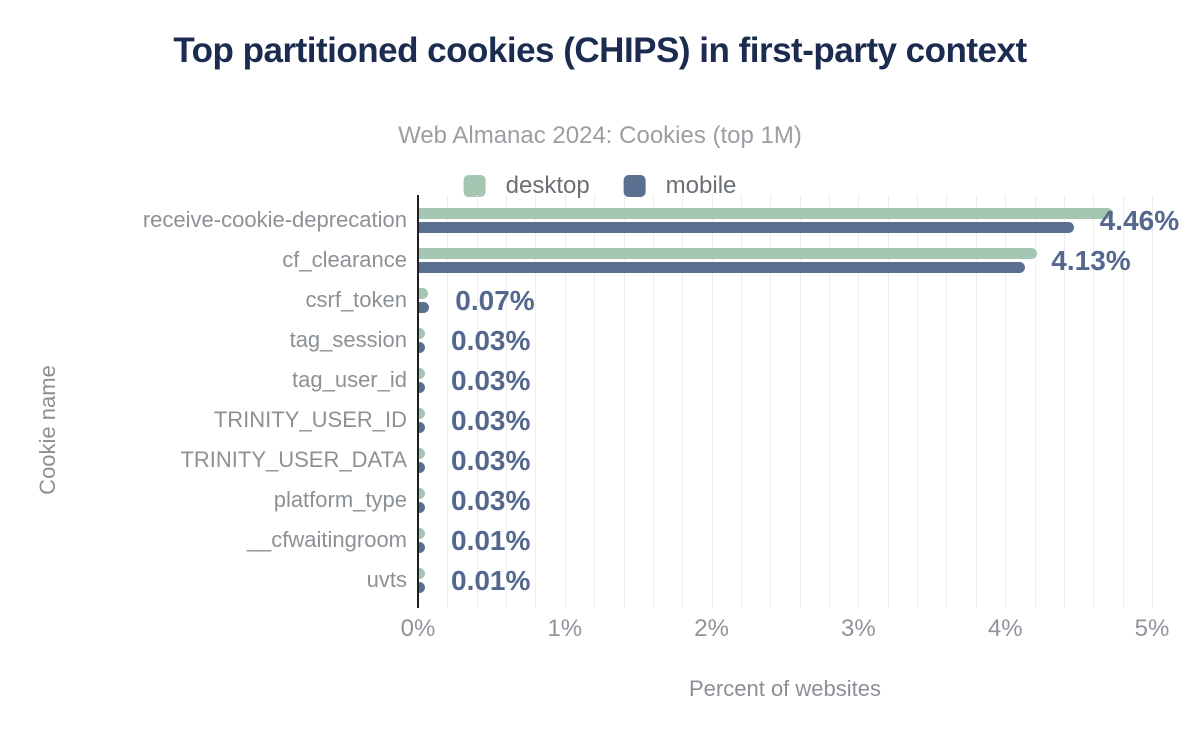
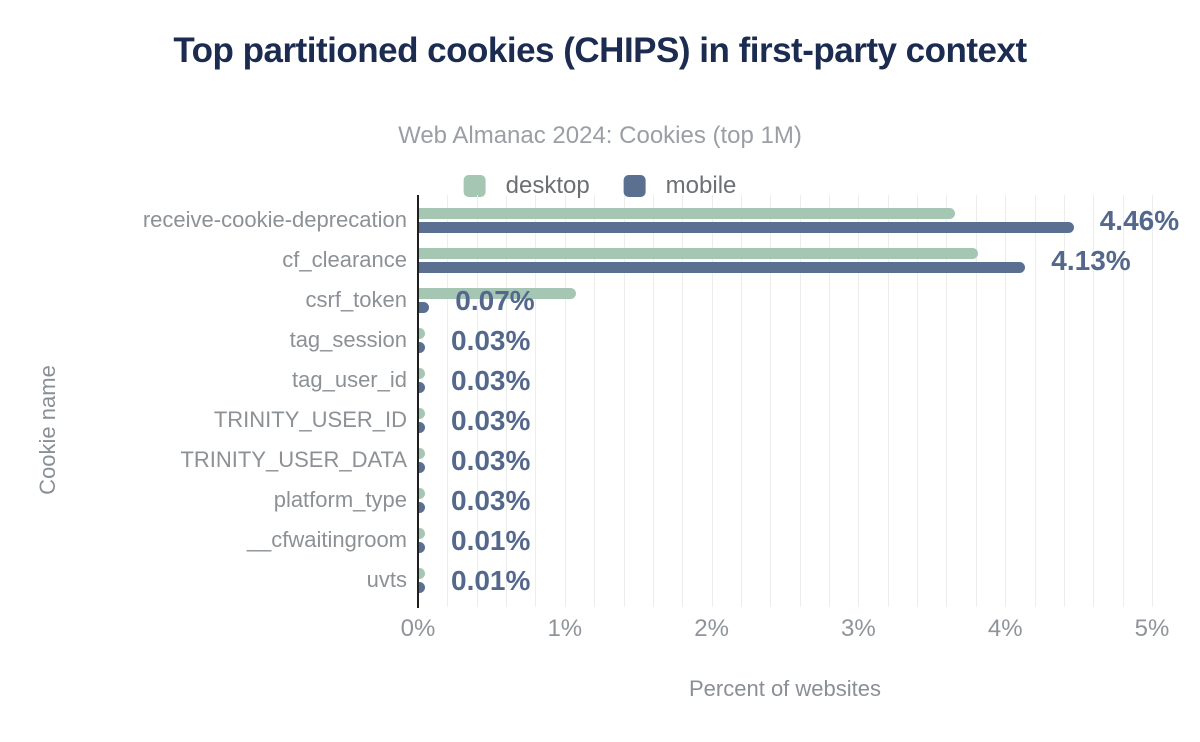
desktop/receive-cookie-deprecation: 4.73% -> 3.65%
desktop/cf_clearance: 4.21% -> 3.81%
desktop/csrf_token: 0.06% -> 1.07%
